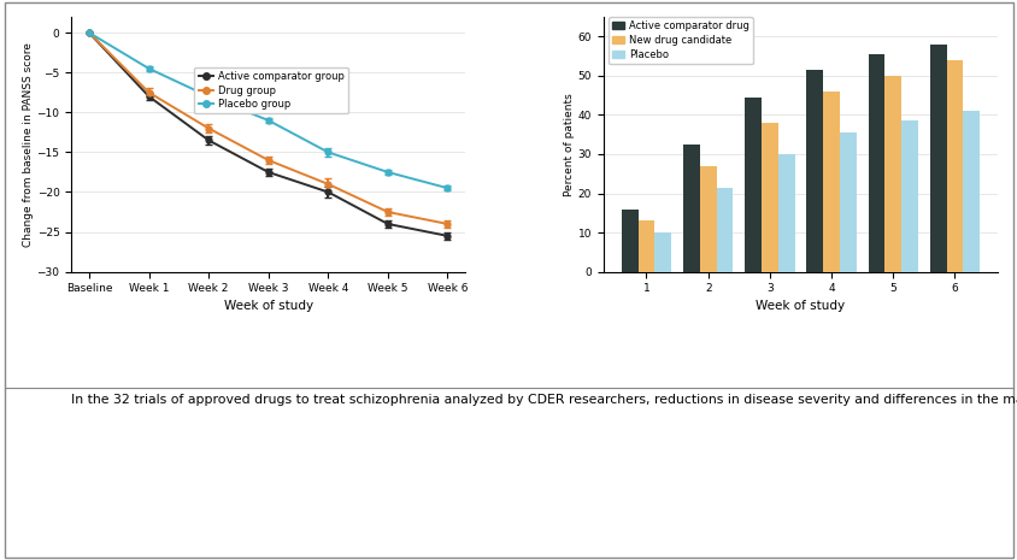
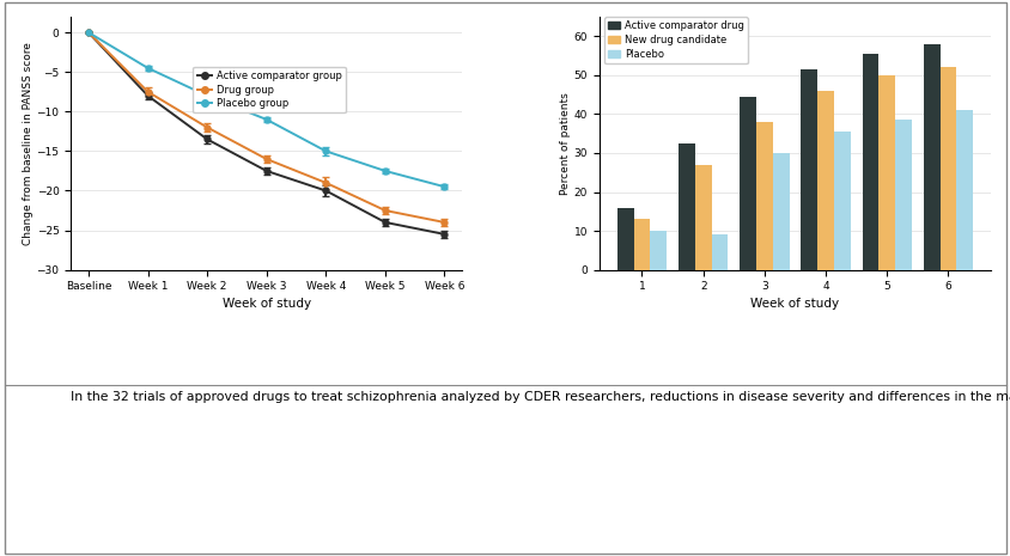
Placebo/2: 21.5 -> 9.0
New drug candidate/6: 54 -> 52
